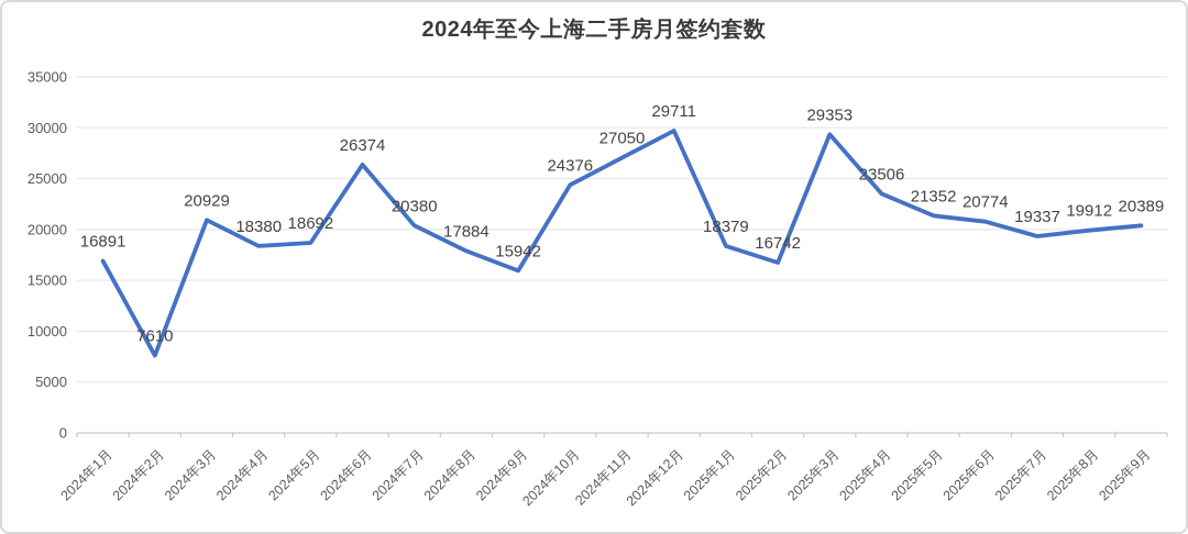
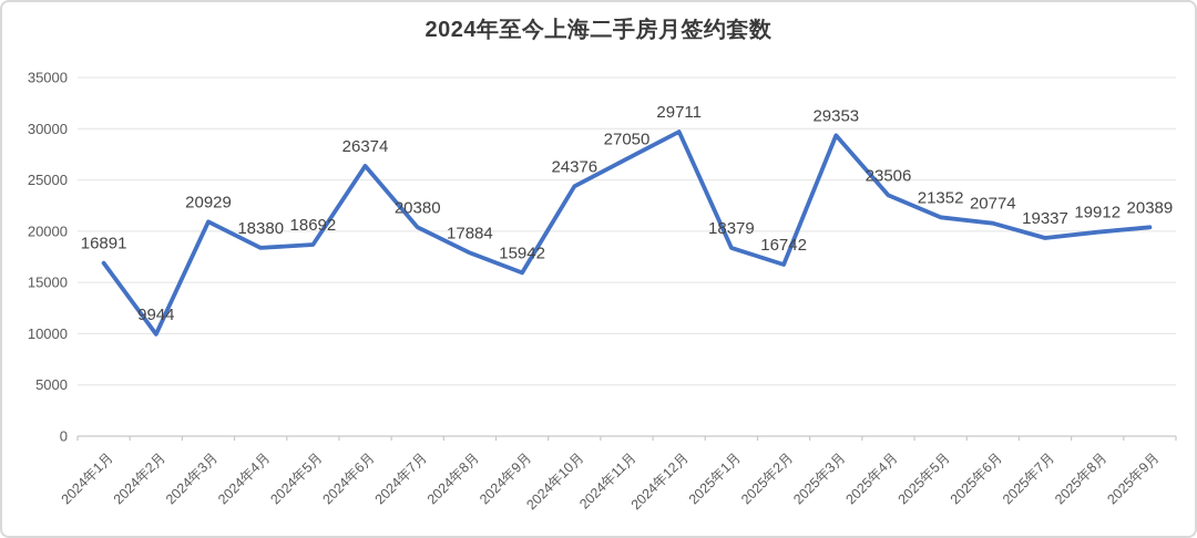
2024年2月: 7610 -> 9944
